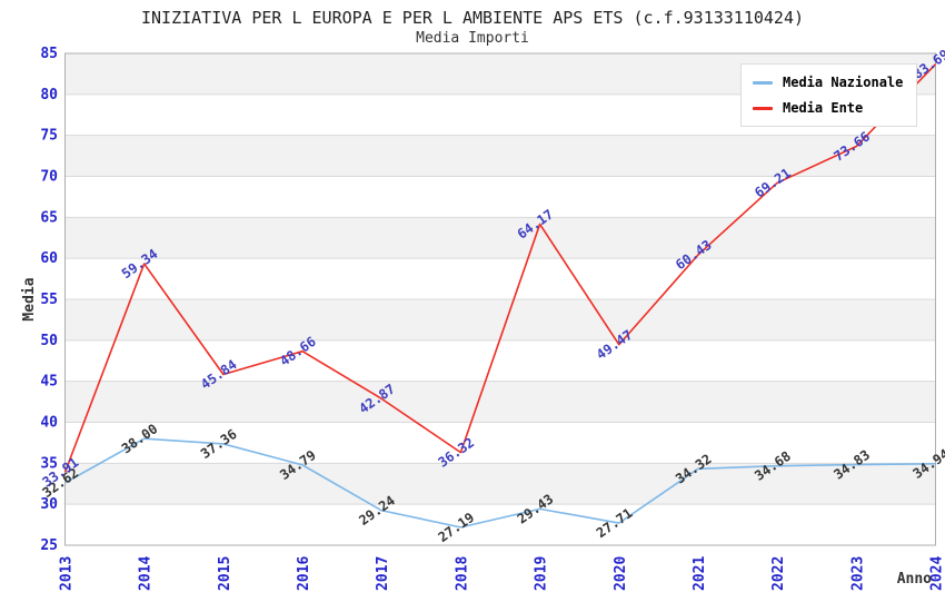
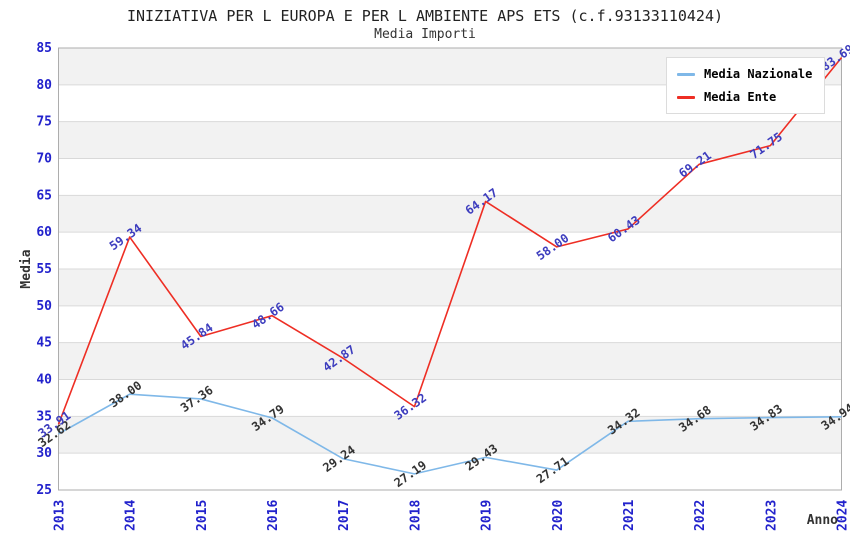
Media Ente/2020: 49.47 -> 58.00
Media Ente/2023: 73.66 -> 71.75
